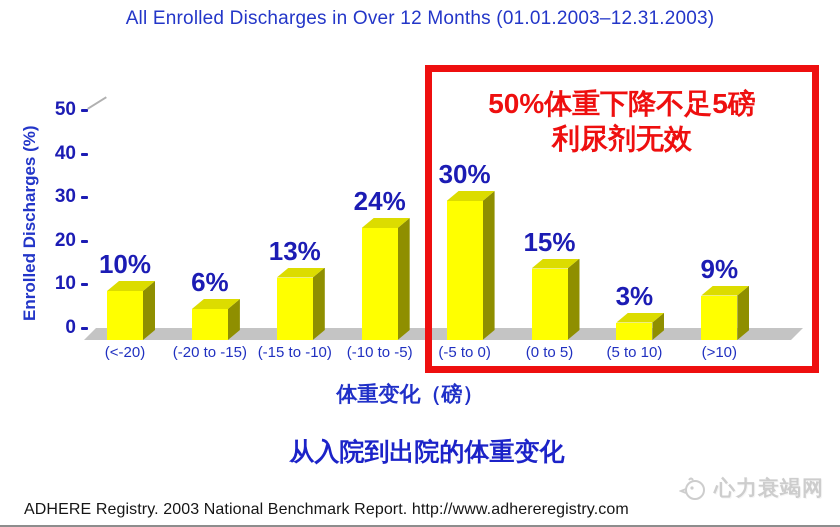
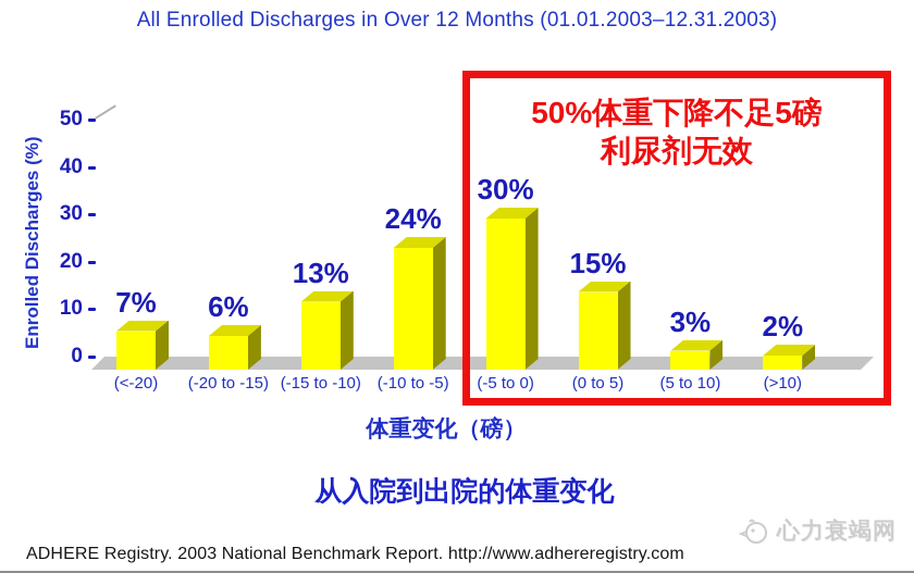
(<-20): 10% -> 7%
(>10): 9% -> 2%
